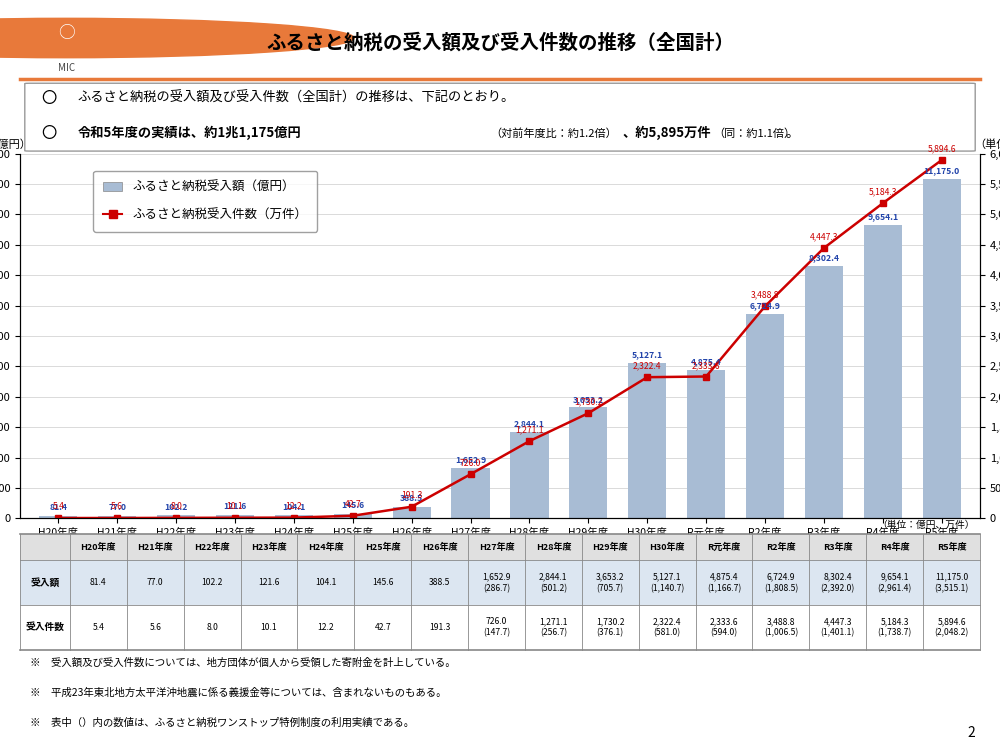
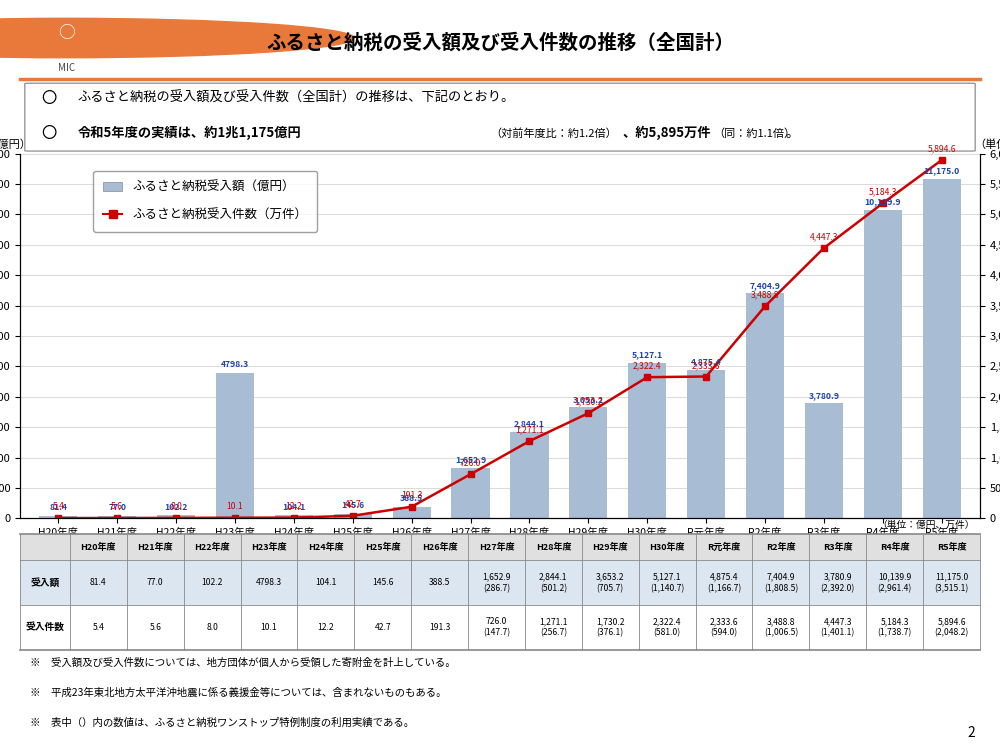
ふるさと納税受入額（億円）/H23年度: 121.6 -> 4798.3
ふるさと納税受入額（億円）/R2年度: 6,724.9 -> 7,404.9
ふるさと納税受入額（億円）/R3年度: 8,302.4 -> 3,780.9
ふるさと納税受入額（億円）/R4年度: 9,654.1 -> 10,139.9
